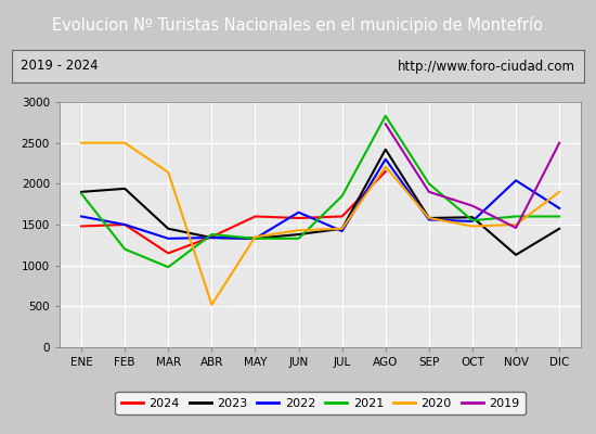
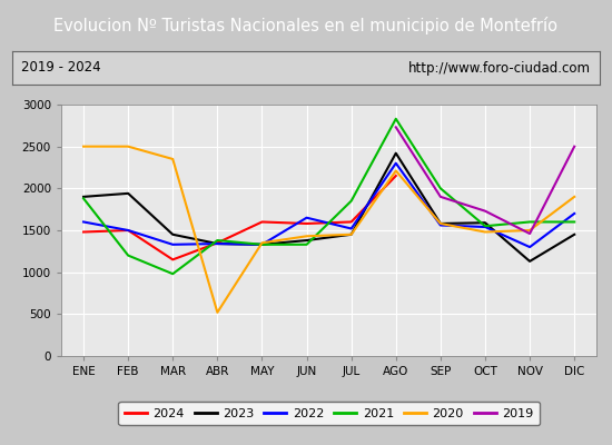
2020/MAR: 2140 -> 2350
2022/JUL: 1420 -> 1520
2022/NOV: 2040 -> 1300
